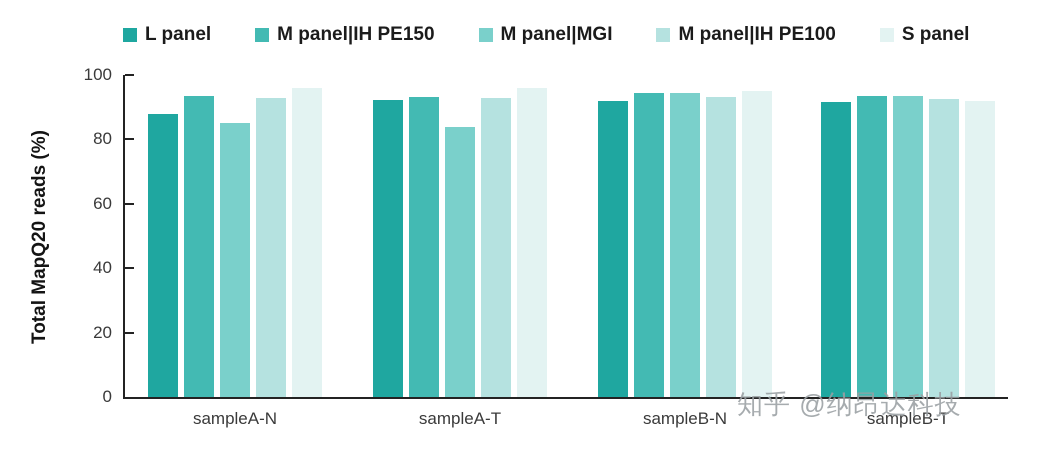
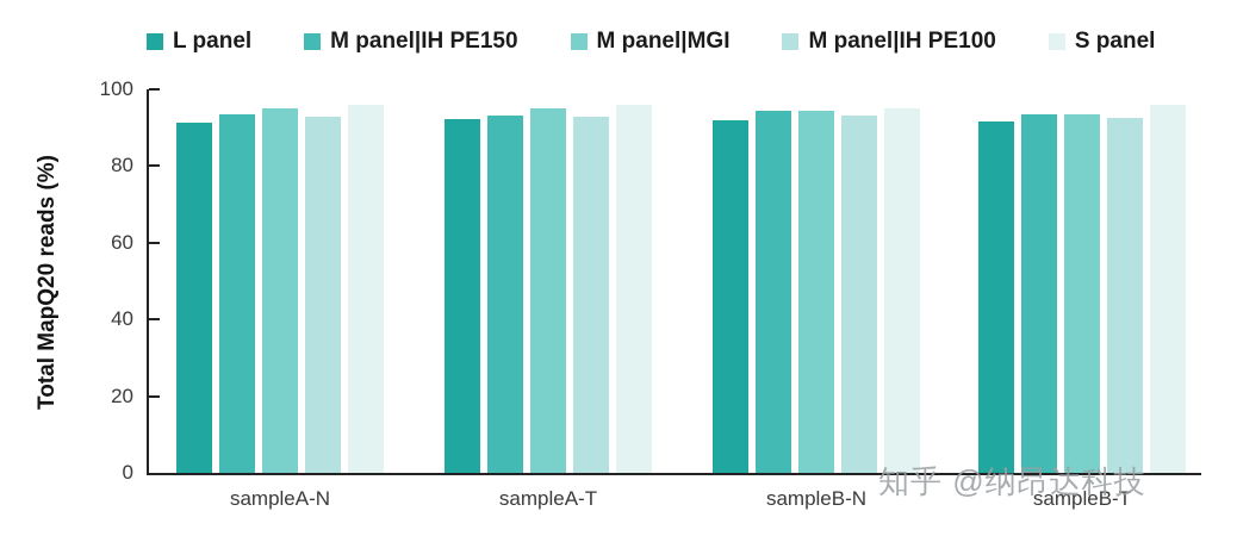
L panel/sampleA-N: 88 -> 91
M panel|MGI/sampleA-N: 85 -> 95
M panel|MGI/sampleA-T: 84 -> 95
S panel/sampleB-T: 92 -> 96
